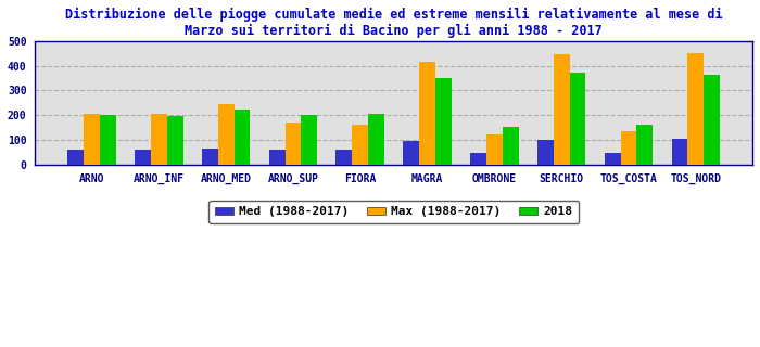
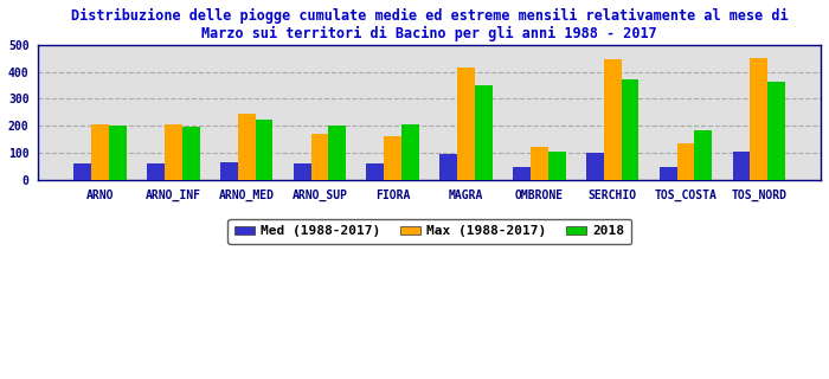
2018/OMBRONE: 153 -> 105
2018/TOS_COSTA: 163 -> 185
